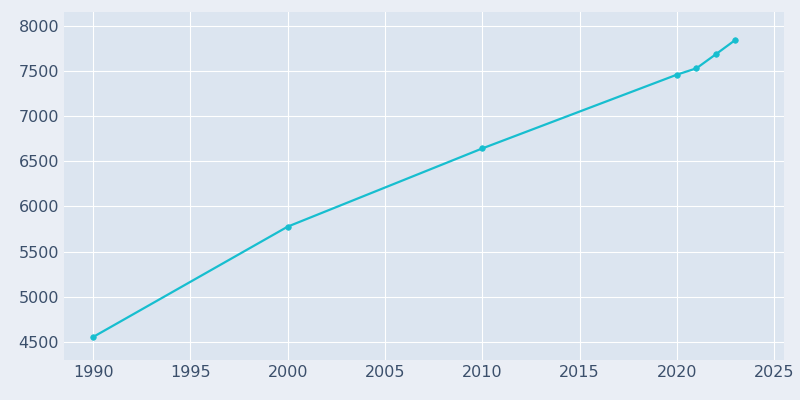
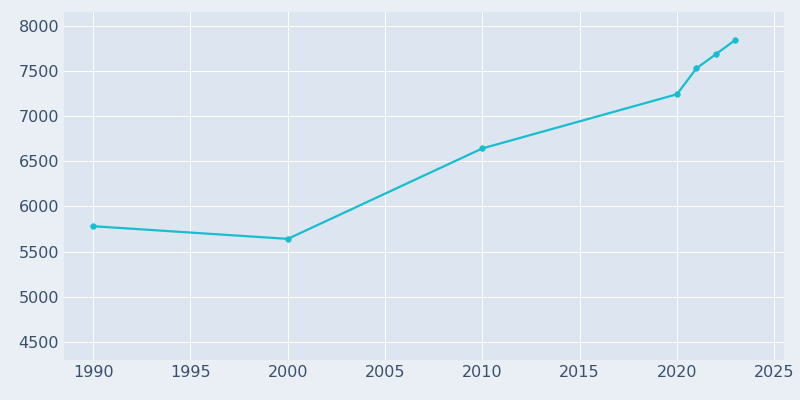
1990: 4560 -> 5780
2000: 5780 -> 5640
2020: 7460 -> 7240
